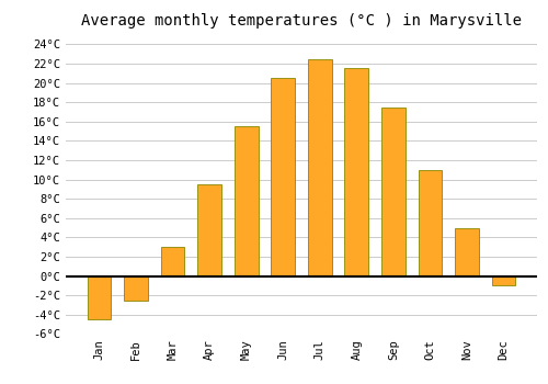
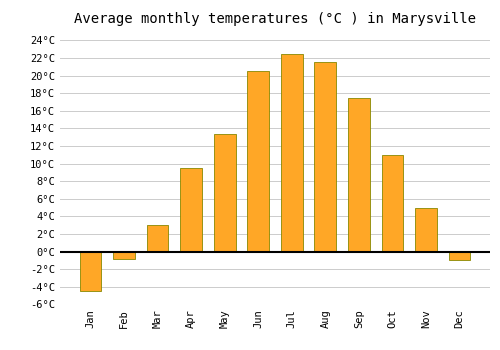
Feb: -2.5°C -> -0.8°C
May: 15.5°C -> 13.4°C
